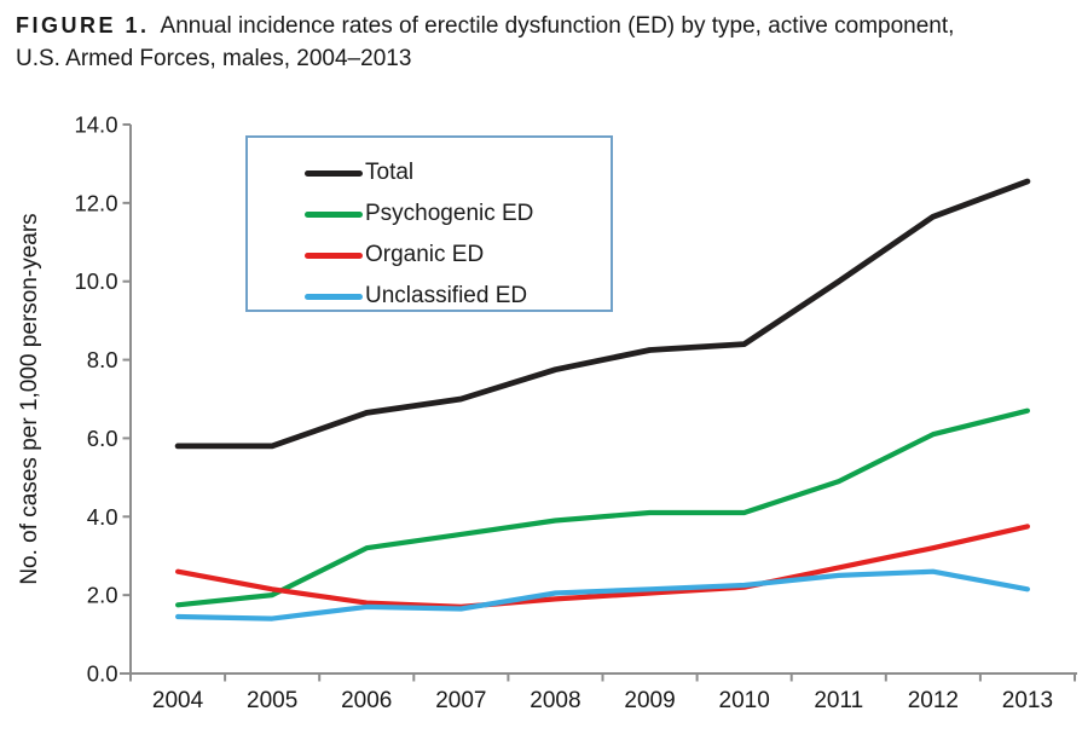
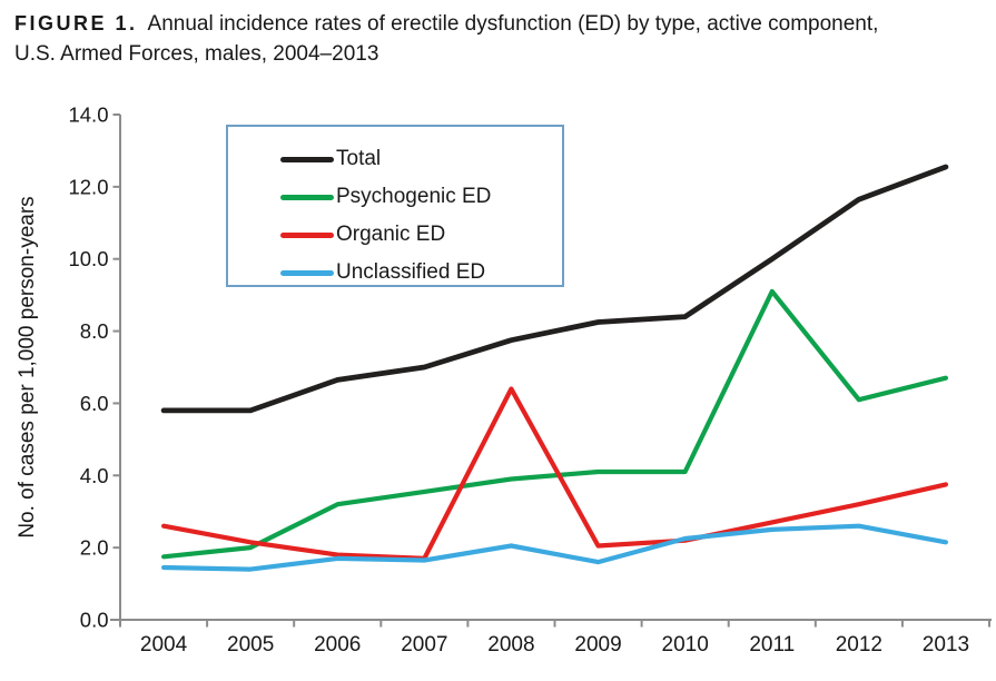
Organic ED/2008: 1.9 -> 6.4
Unclassified ED/2009: 2.1 -> 1.6
Psychogenic ED/2011: 4.9 -> 9.1
